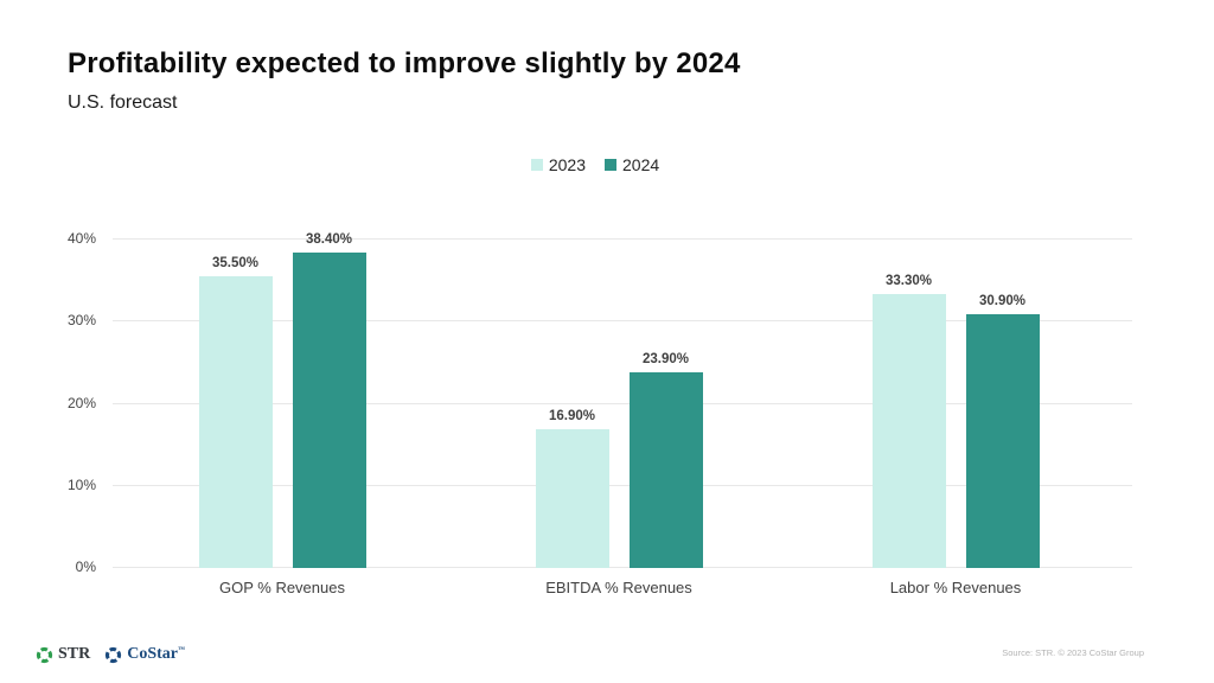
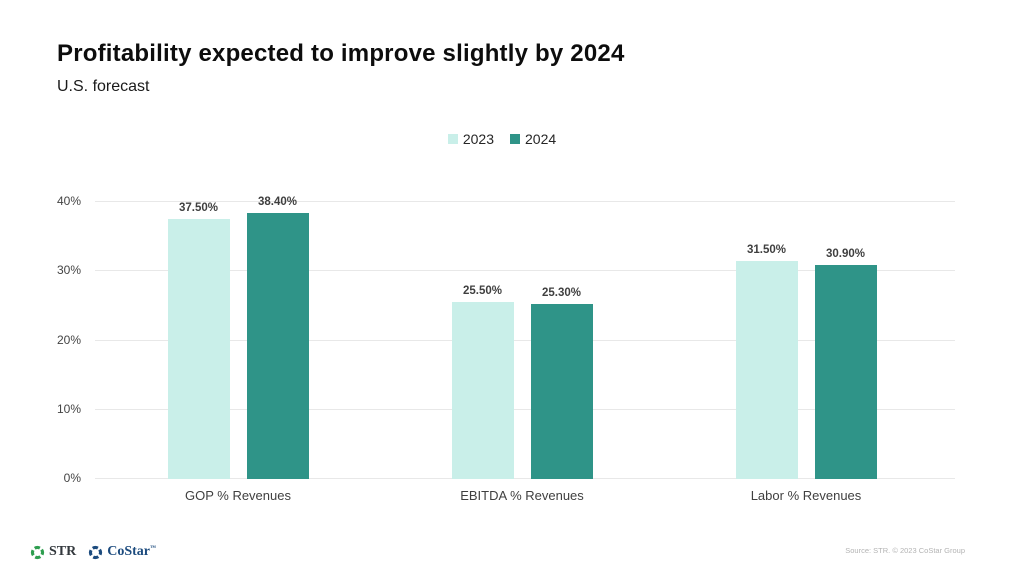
2023/GOP % Revenues: 35.50% -> 37.50%
2023/EBITDA % Revenues: 16.90% -> 25.50%
2024/EBITDA % Revenues: 23.90% -> 25.30%
2023/Labor % Revenues: 33.30% -> 31.50%
